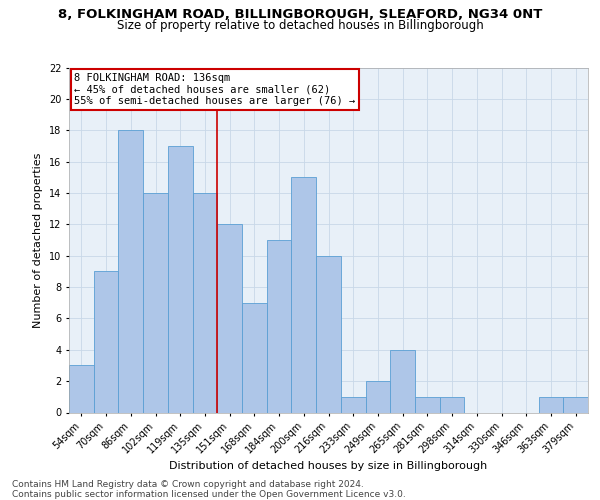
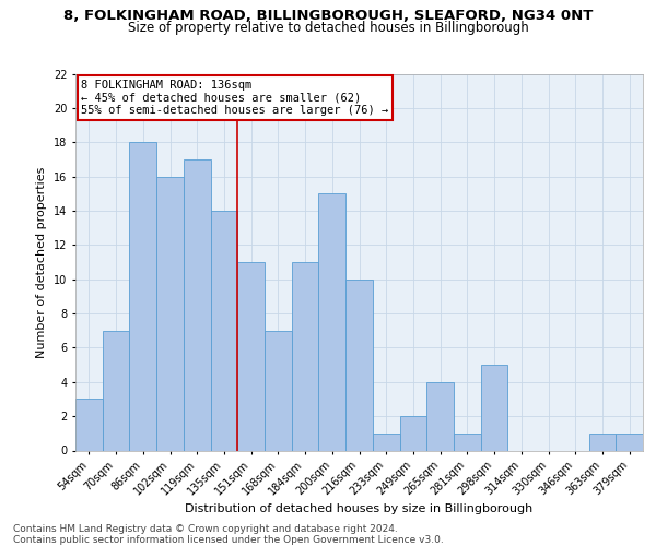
70sqm: 9 -> 7
102sqm: 14 -> 16
151sqm: 12 -> 11
298sqm: 1 -> 5
